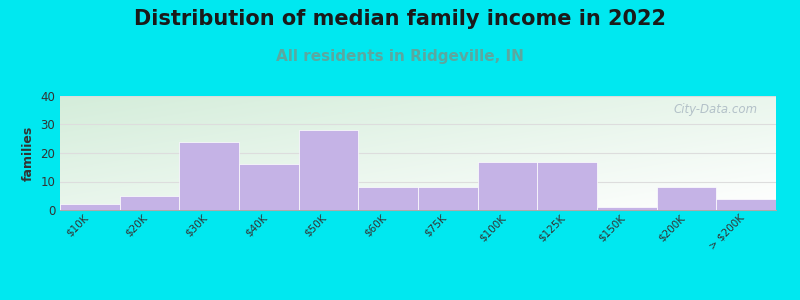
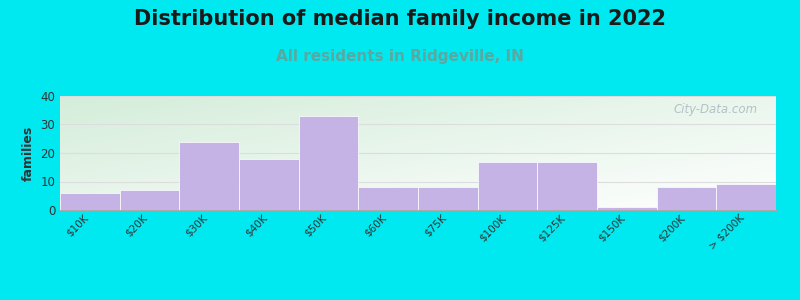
$10K: 2 -> 6
$20K: 5 -> 7
$40K: 16 -> 18
$50K: 28 -> 33
> $200K: 4 -> 9
